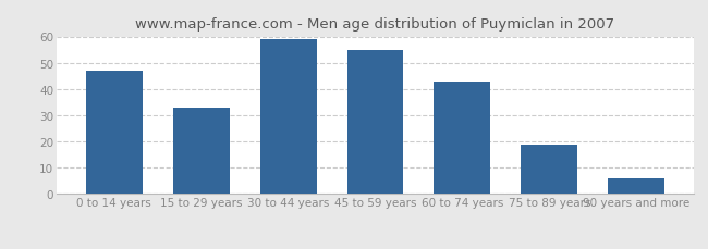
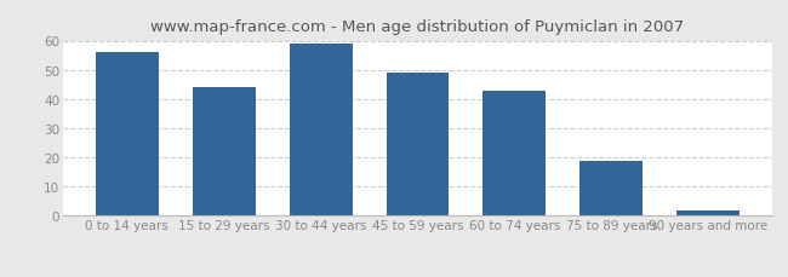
0 to 14 years: 47 -> 56
15 to 29 years: 33 -> 44
45 to 59 years: 55 -> 49
90 years and more: 6 -> 2
